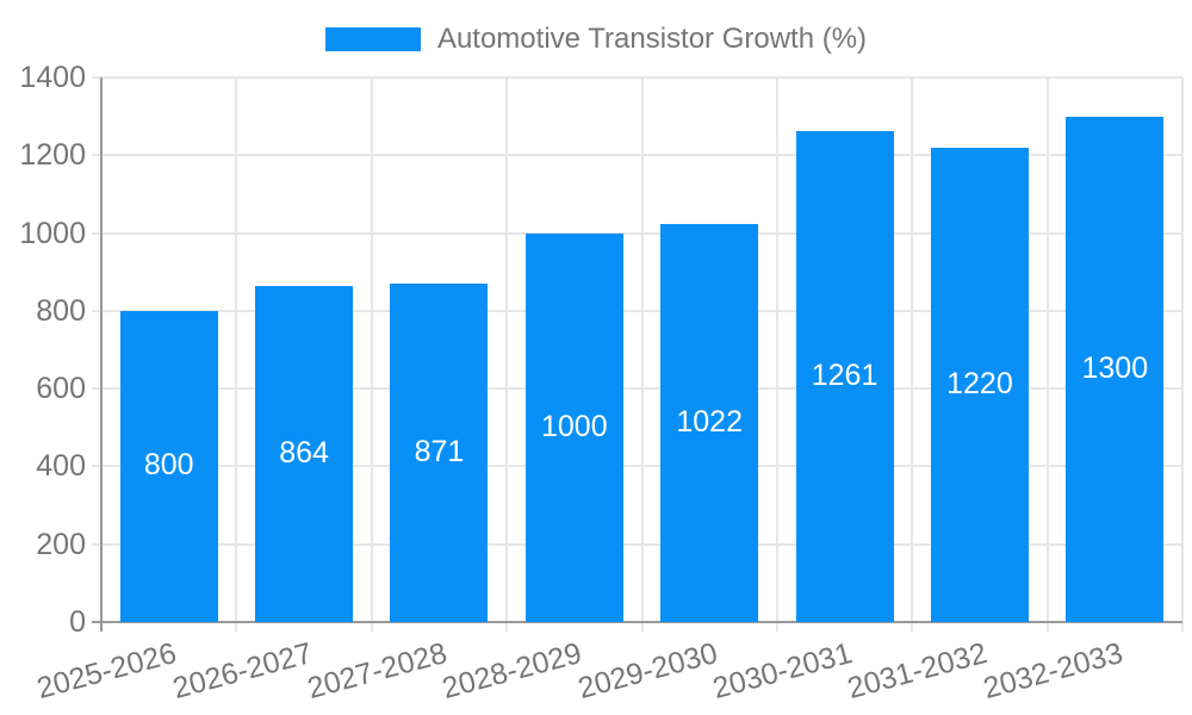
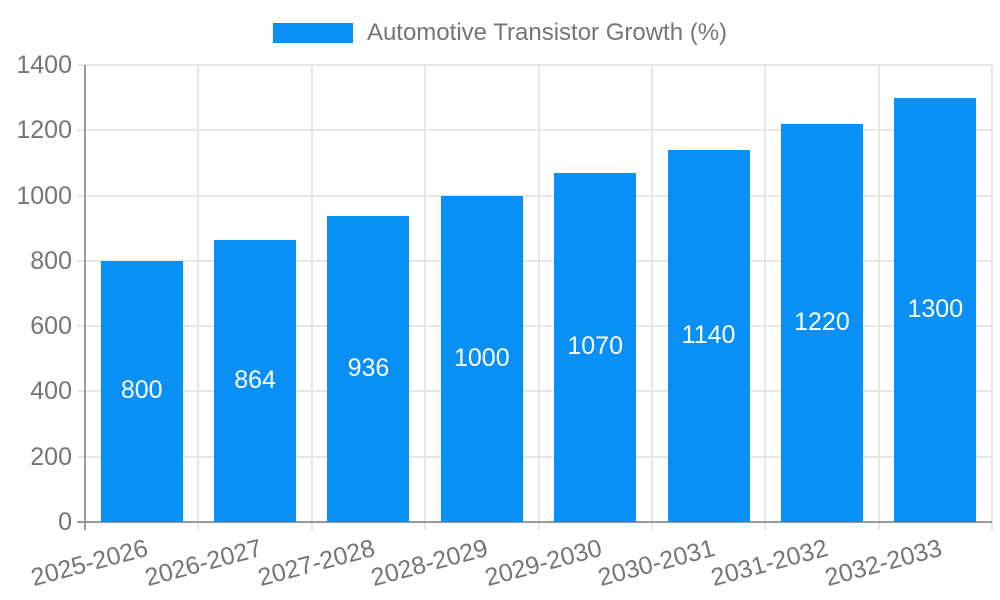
2027-2028: 871 -> 936
2029-2030: 1022 -> 1070
2030-2031: 1261 -> 1140
